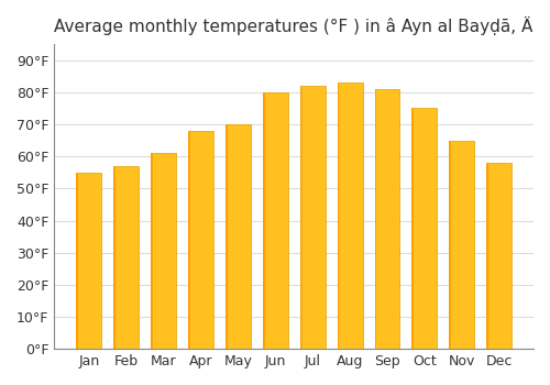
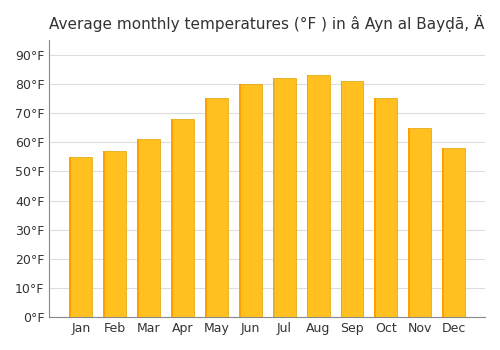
May: 70°F -> 75°F
